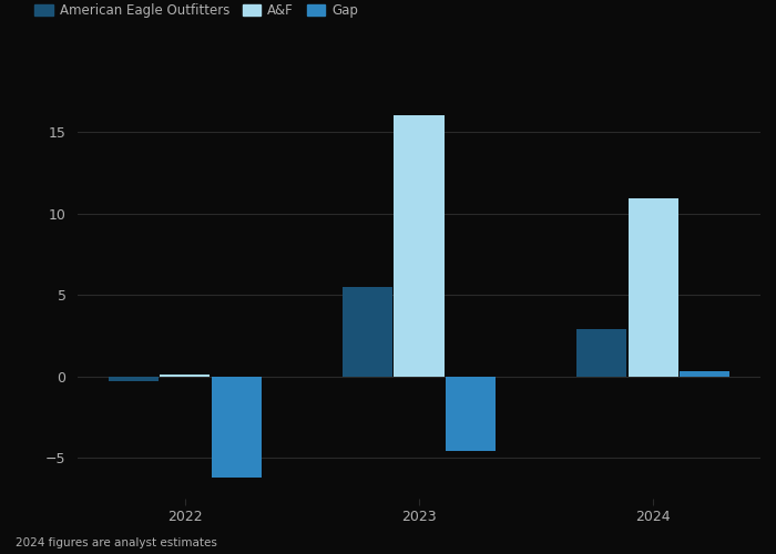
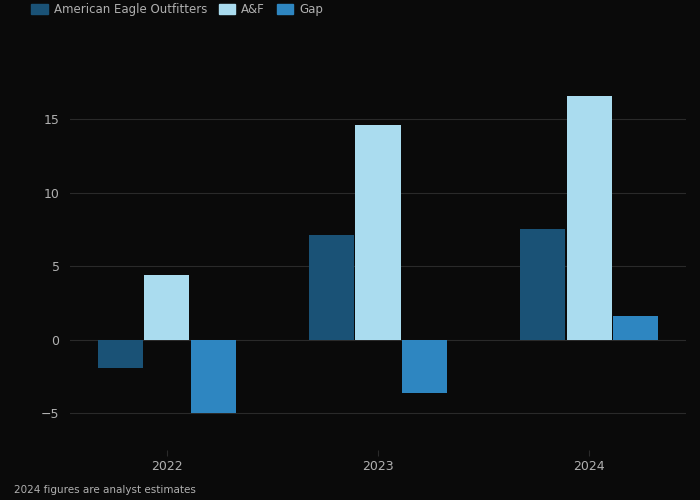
American Eagle Outfitters/2022: -0.3 -> -1.9
A&F/2022: 0.1 -> 4.4
Gap/2022: -6.2 -> -5.0
American Eagle Outfitters/2023: 5.5 -> 7.1
A&F/2023: 16.0 -> 14.6
Gap/2023: -4.6 -> -3.6
American Eagle Outfitters/2024: 2.9 -> 7.5
A&F/2024: 10.9 -> 16.6
Gap/2024: 0.3 -> 1.6
